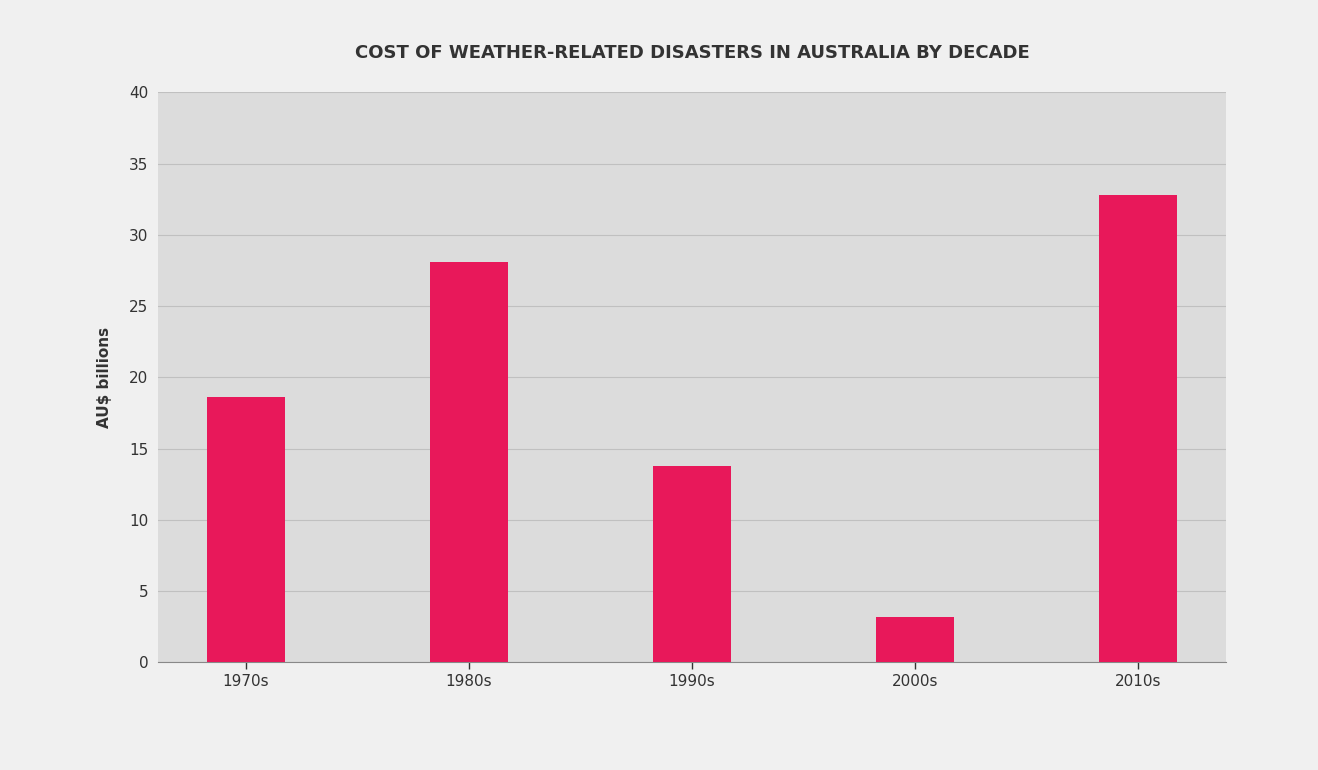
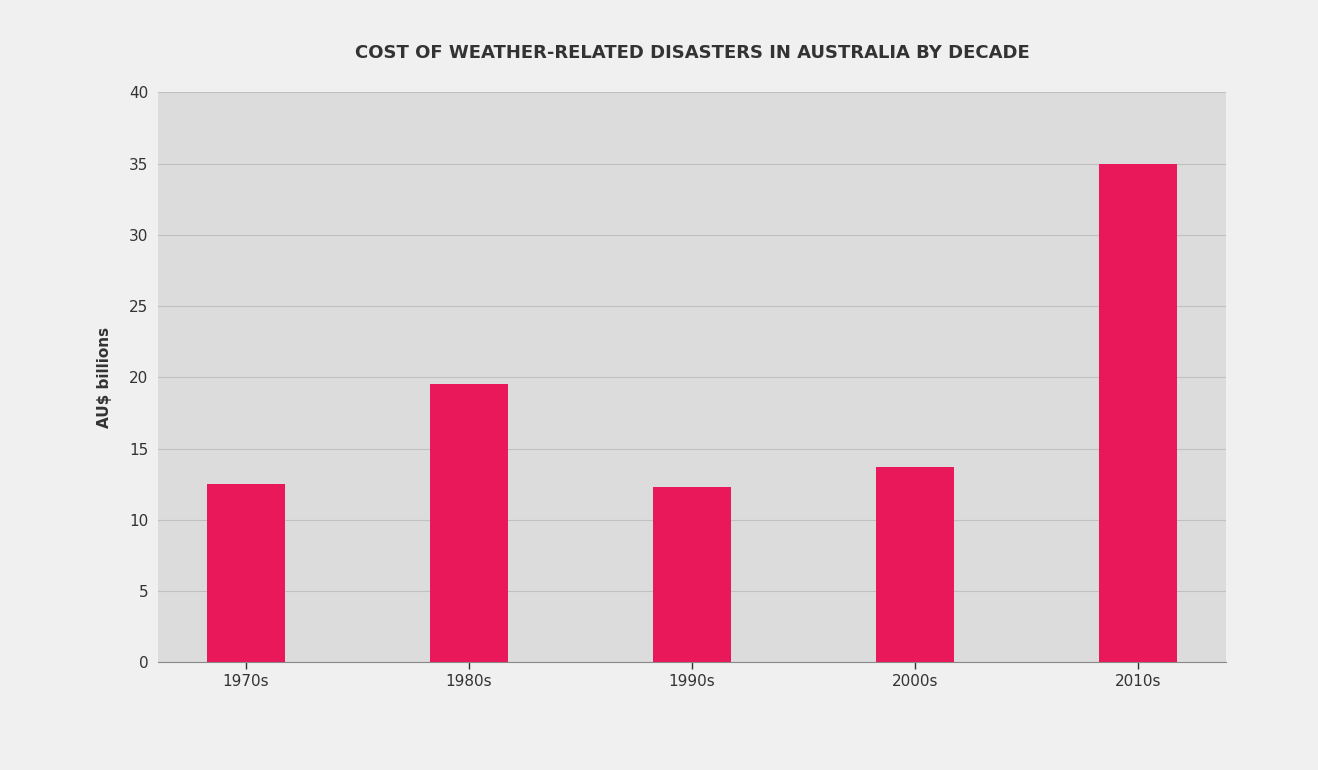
1970s: 18.6 -> 12.5
1980s: 28.1 -> 19.5
1990s: 13.8 -> 12.3
2000s: 3.2 -> 13.7
2010s: 32.8 -> 35.0
